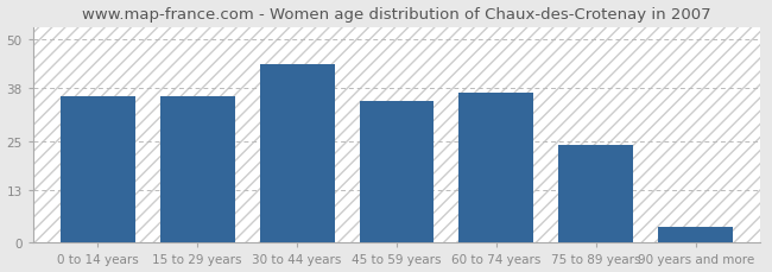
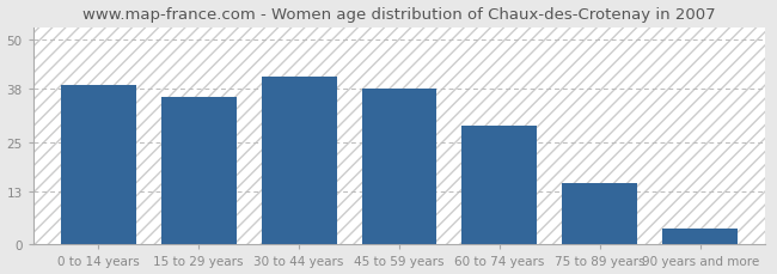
0 to 14 years: 36 -> 39
30 to 44 years: 44 -> 41
45 to 59 years: 35 -> 38
60 to 74 years: 37 -> 29
75 to 89 years: 24 -> 15
